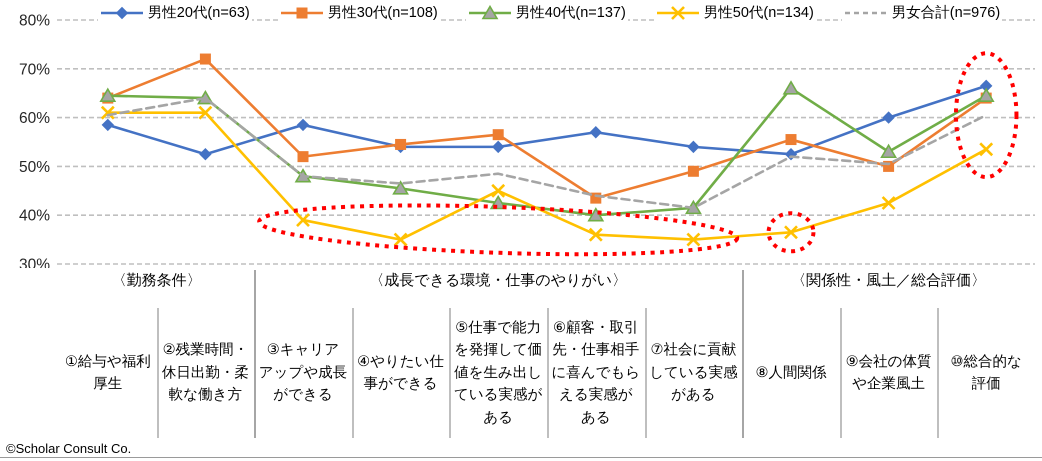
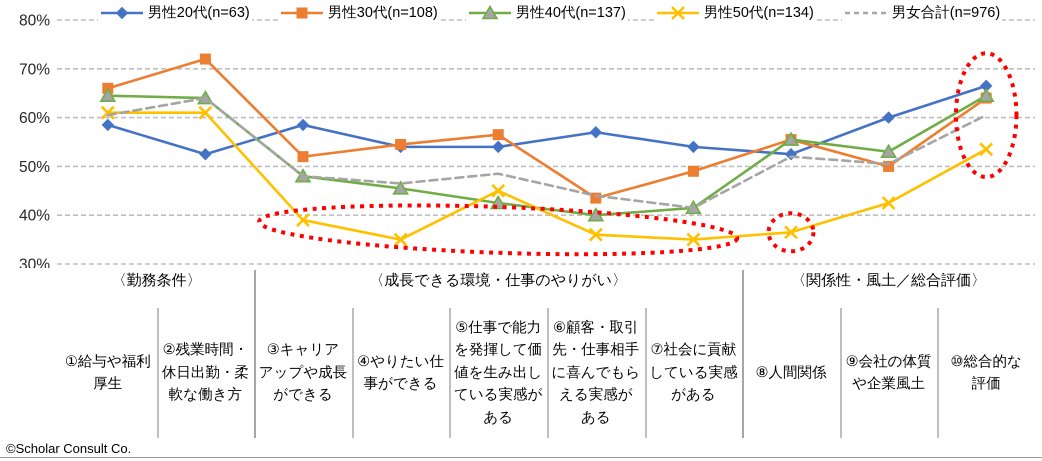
男性30代(n=108)/①給与や福利 厚生: 64% -> 66%
男性40代(n=137)/⑧人間関係: 66% -> 56%
